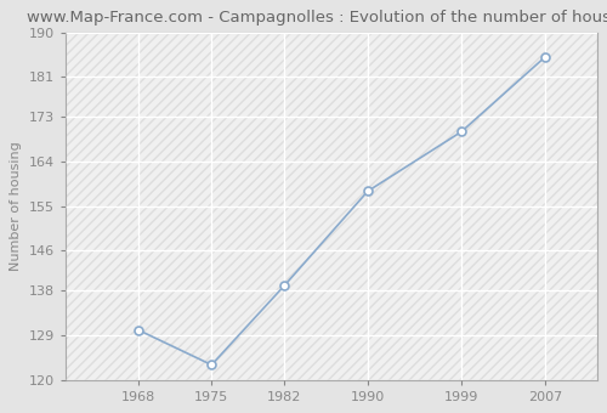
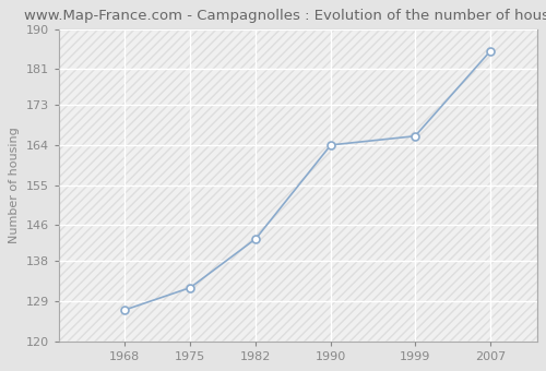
1968: 130 -> 127
1975: 123 -> 132
1982: 139 -> 143
1990: 158 -> 164
1999: 170 -> 166
